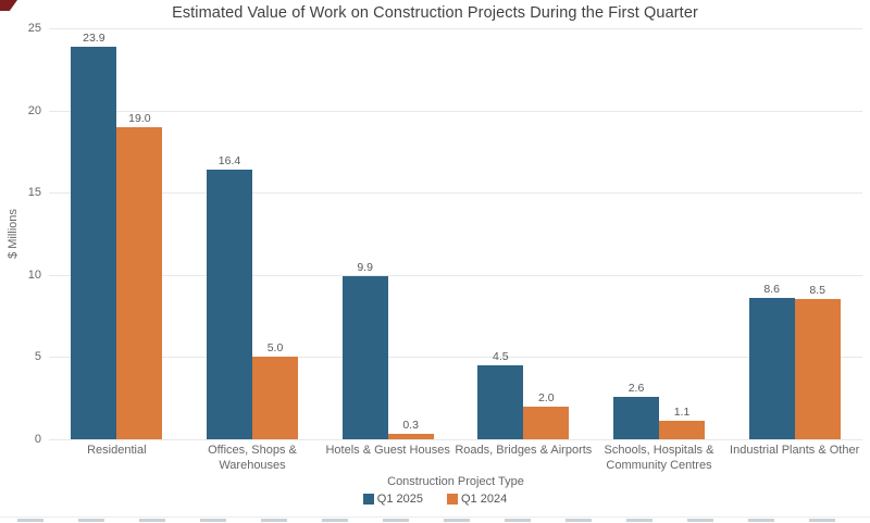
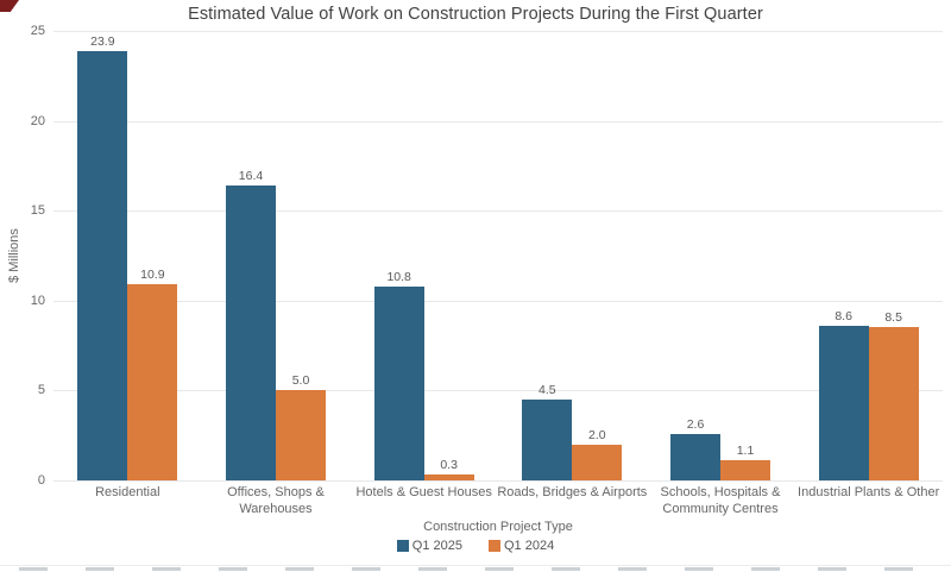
Q1 2024/Residential: 19.0 -> 10.9
Q1 2025/Hotels & Guest Houses: 9.9 -> 10.8
